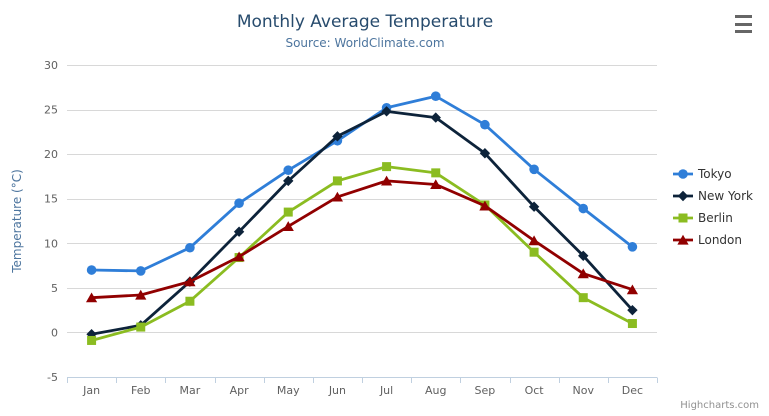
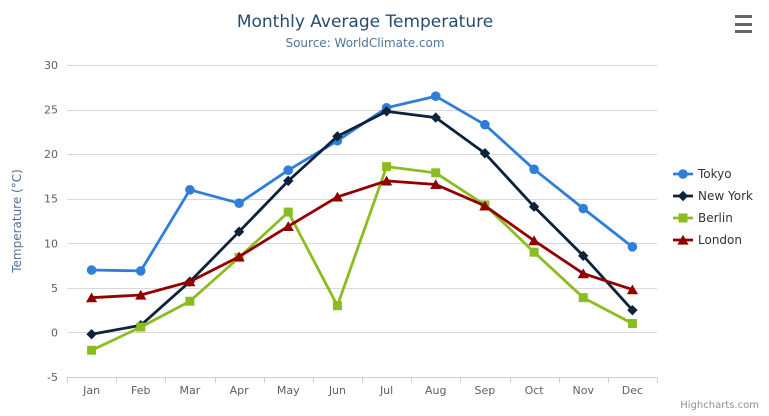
Berlin/Jan: -1 -> -2
Tokyo/Mar: 10 -> 16
Berlin/Jun: 17 -> 3
